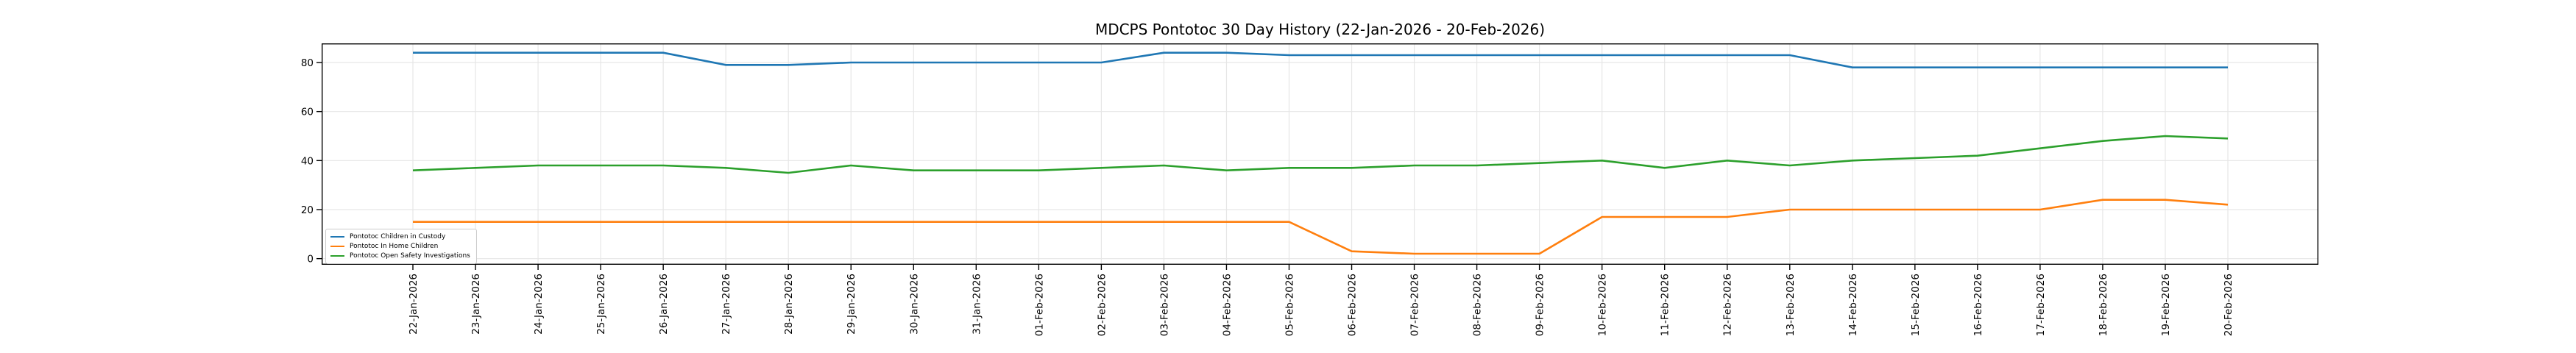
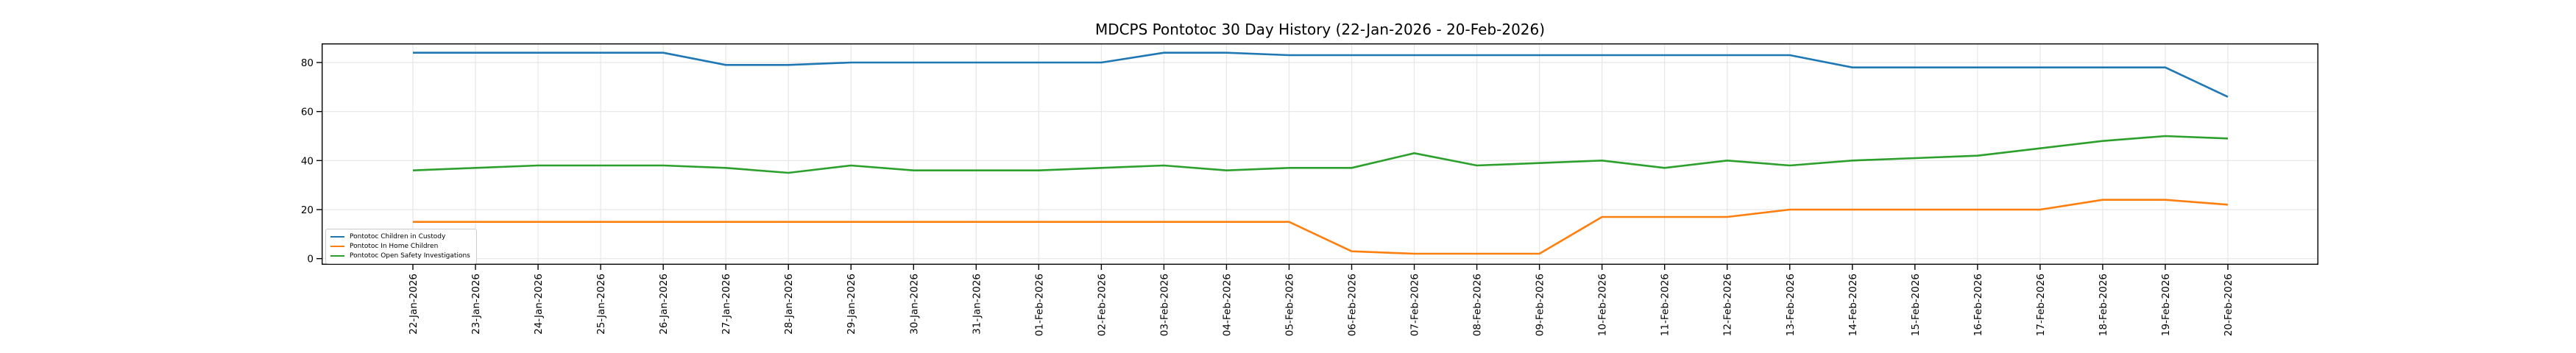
Pontotoc Open Safety Investigations/07-Feb-2026: 38 -> 43
Pontotoc Children in Custody/20-Feb-2026: 78 -> 66
